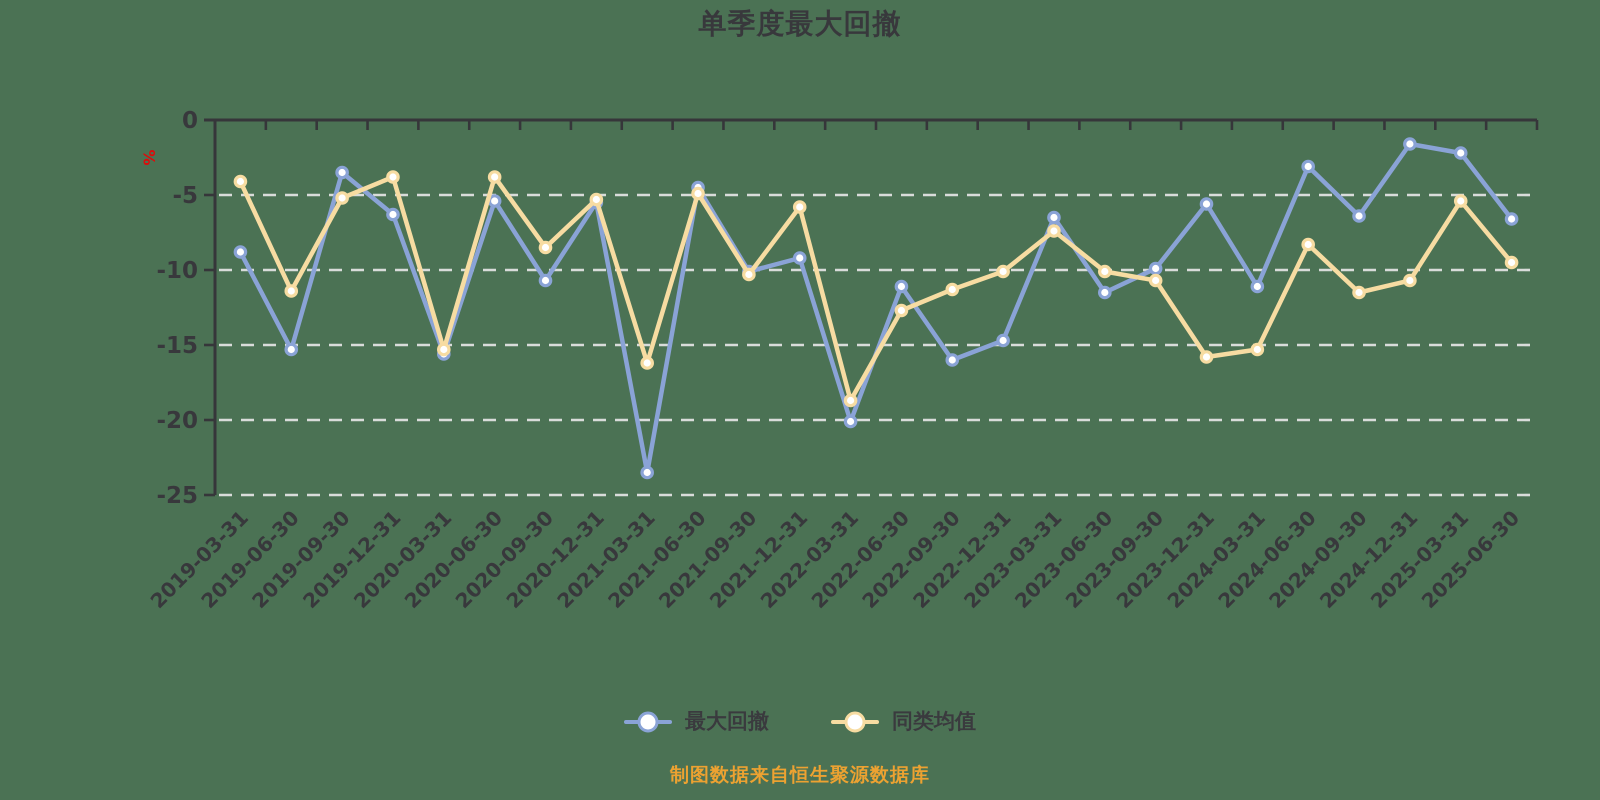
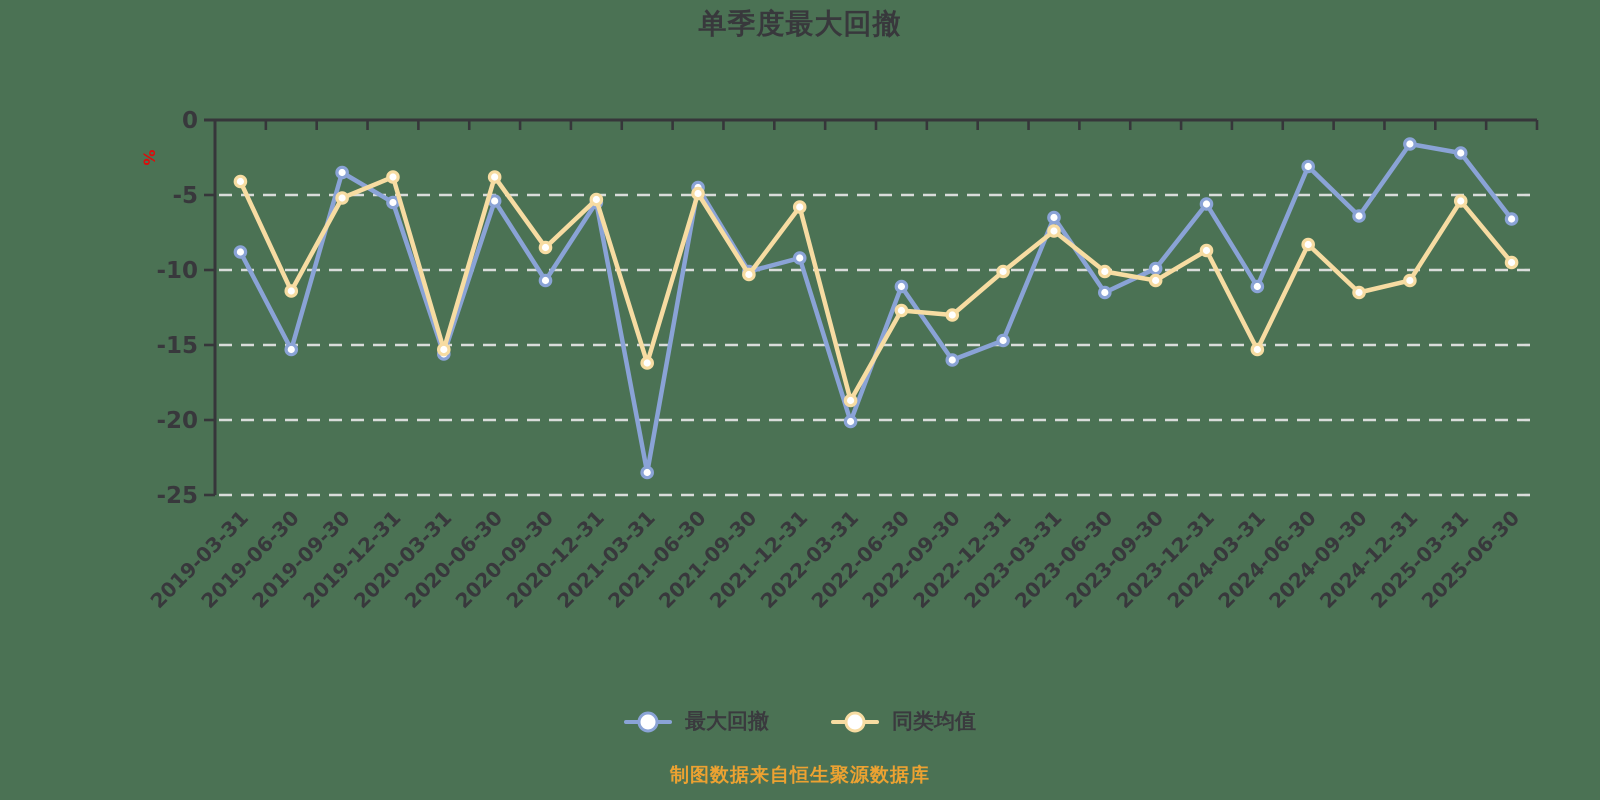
最大回撤/2019-12-31: -6.3 -> -5.5
同类均值/2022-09-30: -11.3 -> -13.0
同类均值/2023-12-31: -15.8 -> -8.7
